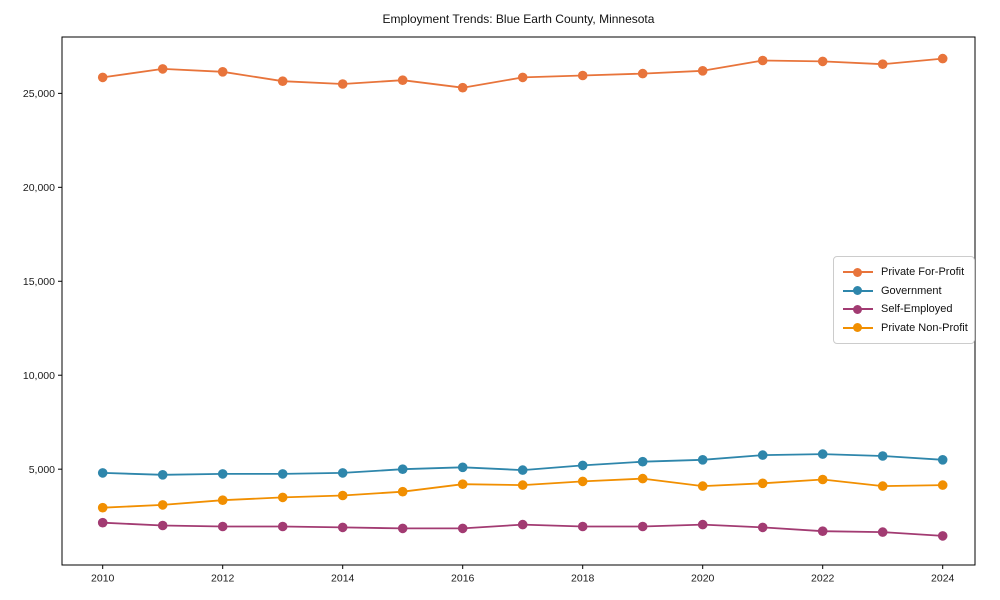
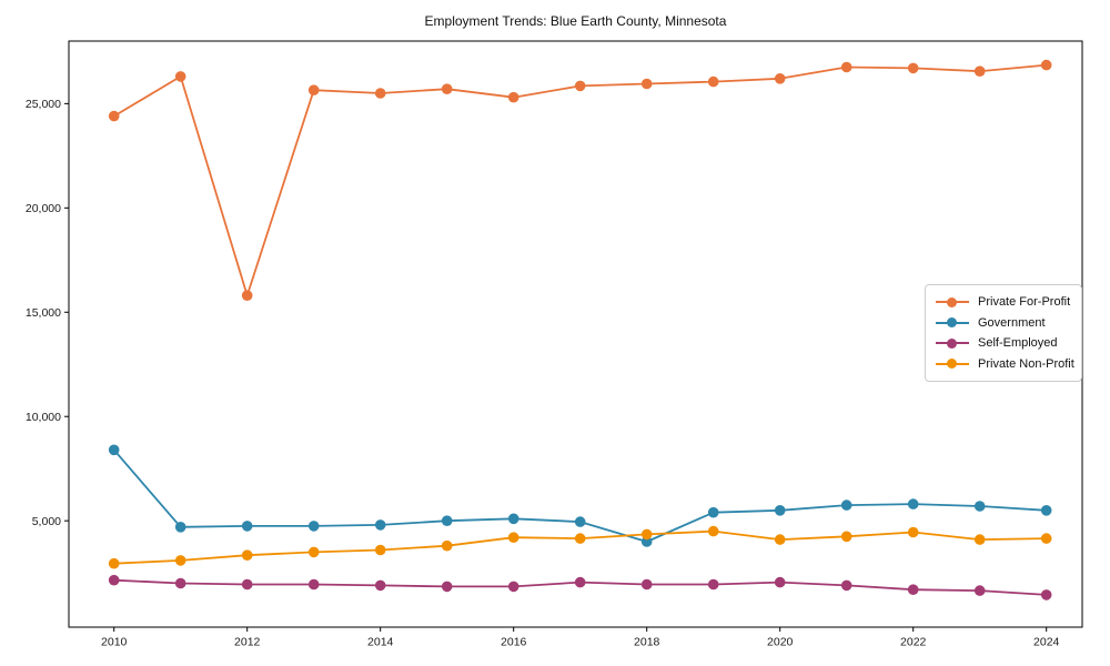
Private For-Profit/2010: 25800 -> 24400
Government/2010: 4800 -> 8400
Private For-Profit/2012: 26200 -> 15800
Government/2018: 5200 -> 4000
